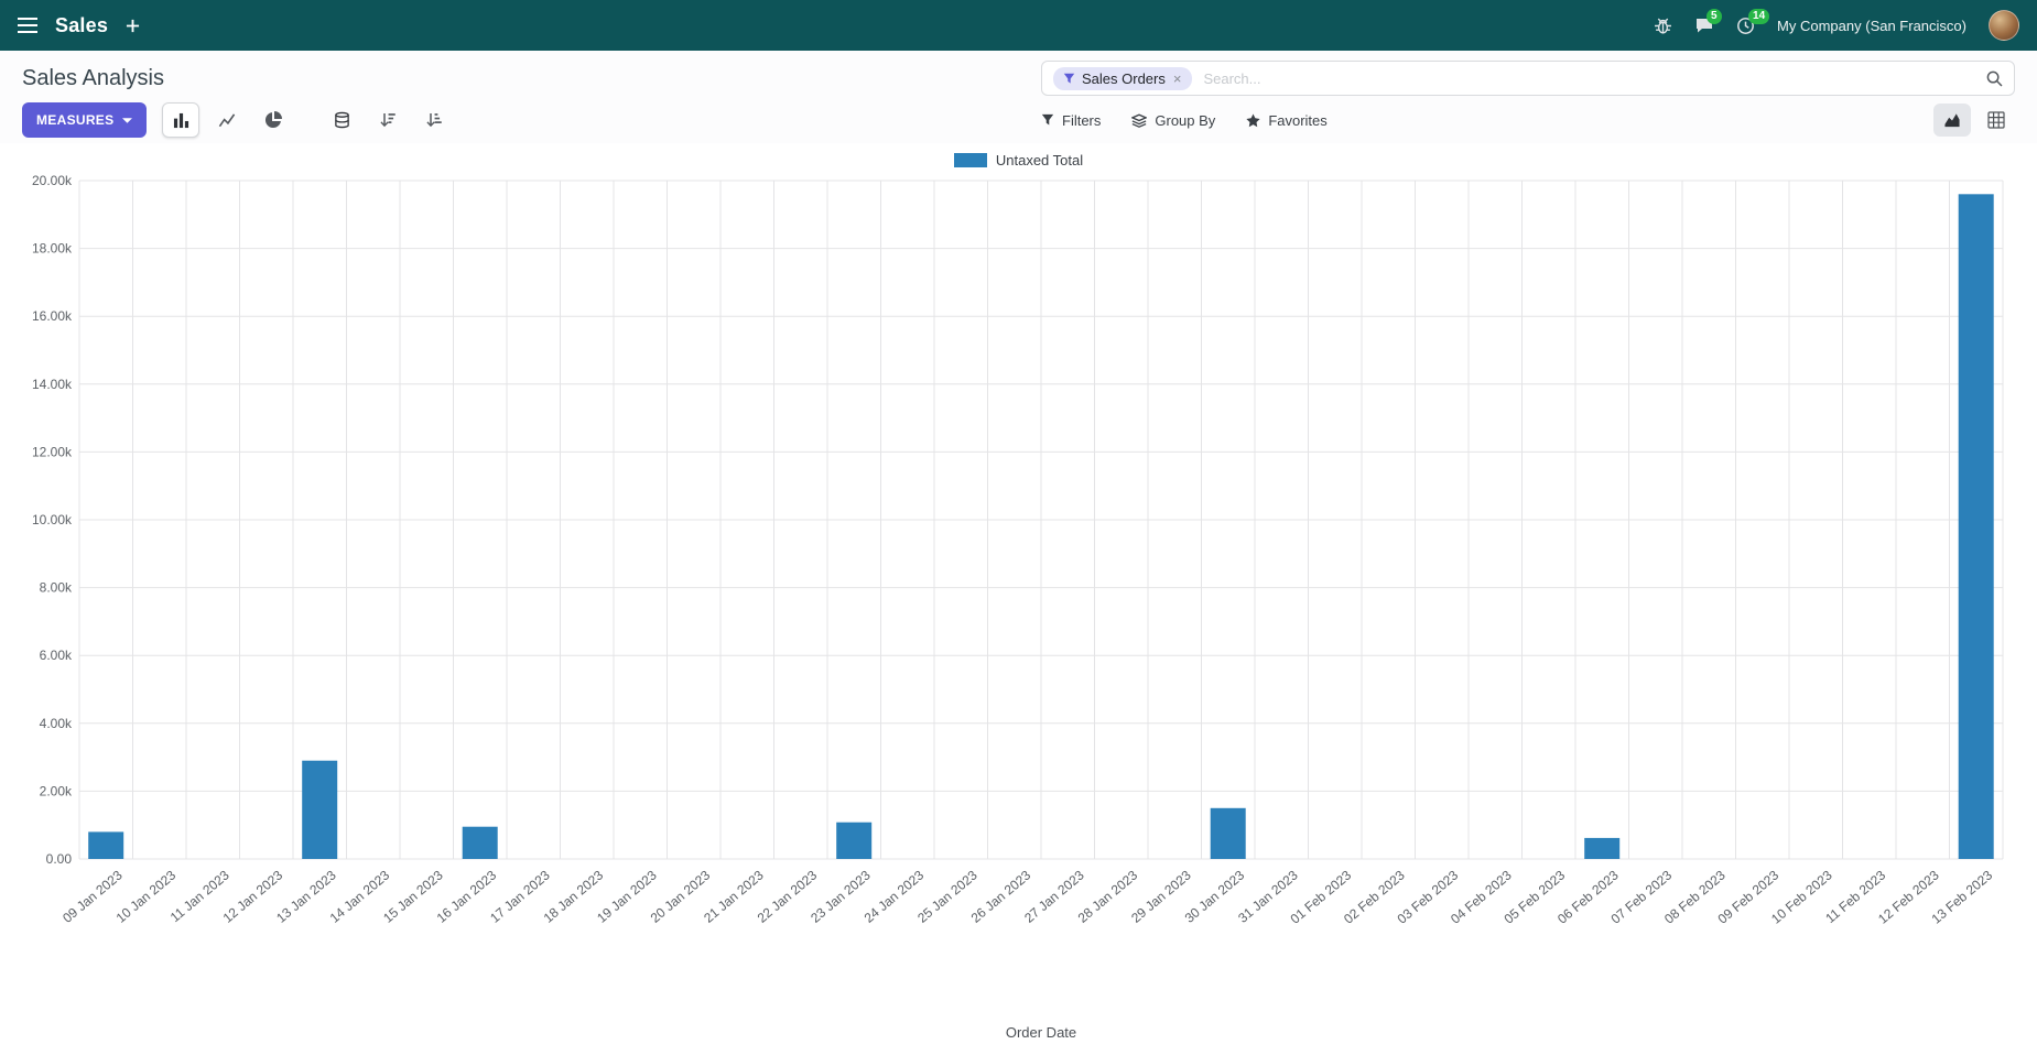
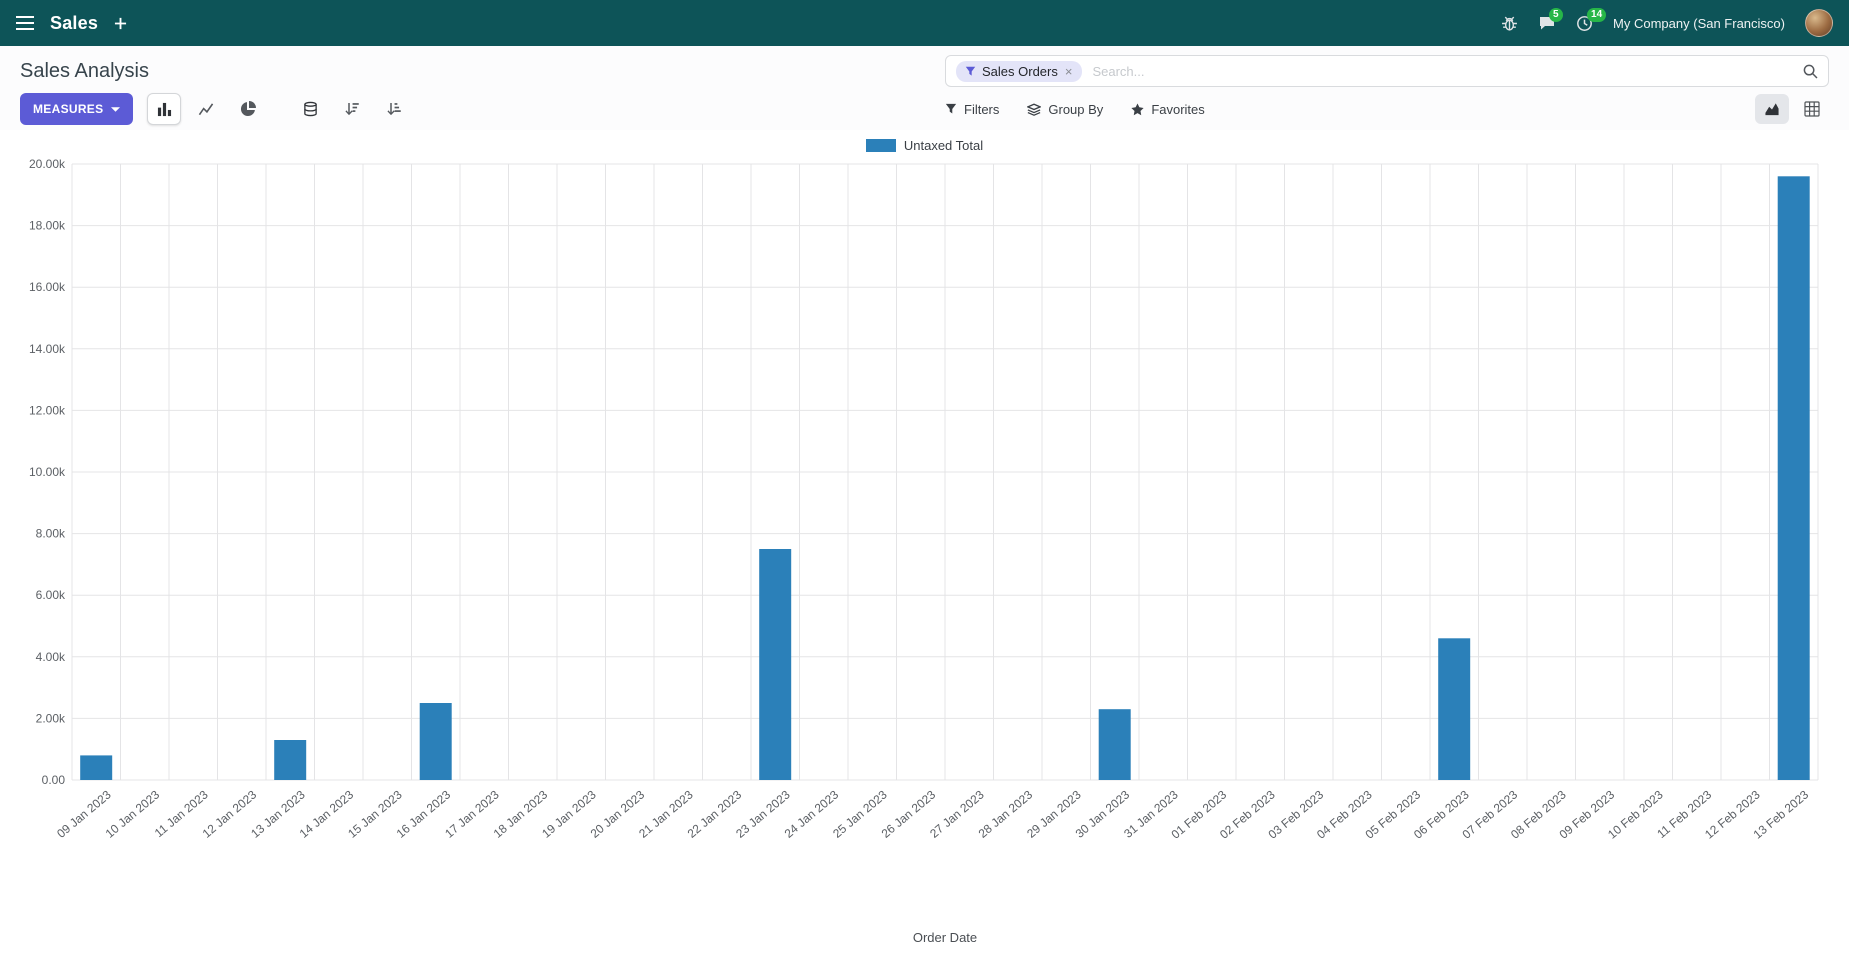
13 Jan 2023: 2.9k -> 1.3k
16 Jan 2023: 1.0k -> 2.5k
23 Jan 2023: 1.1k -> 7.5k
30 Jan 2023: 1.5k -> 2.3k
06 Feb 2023: 0.6k -> 4.6k
